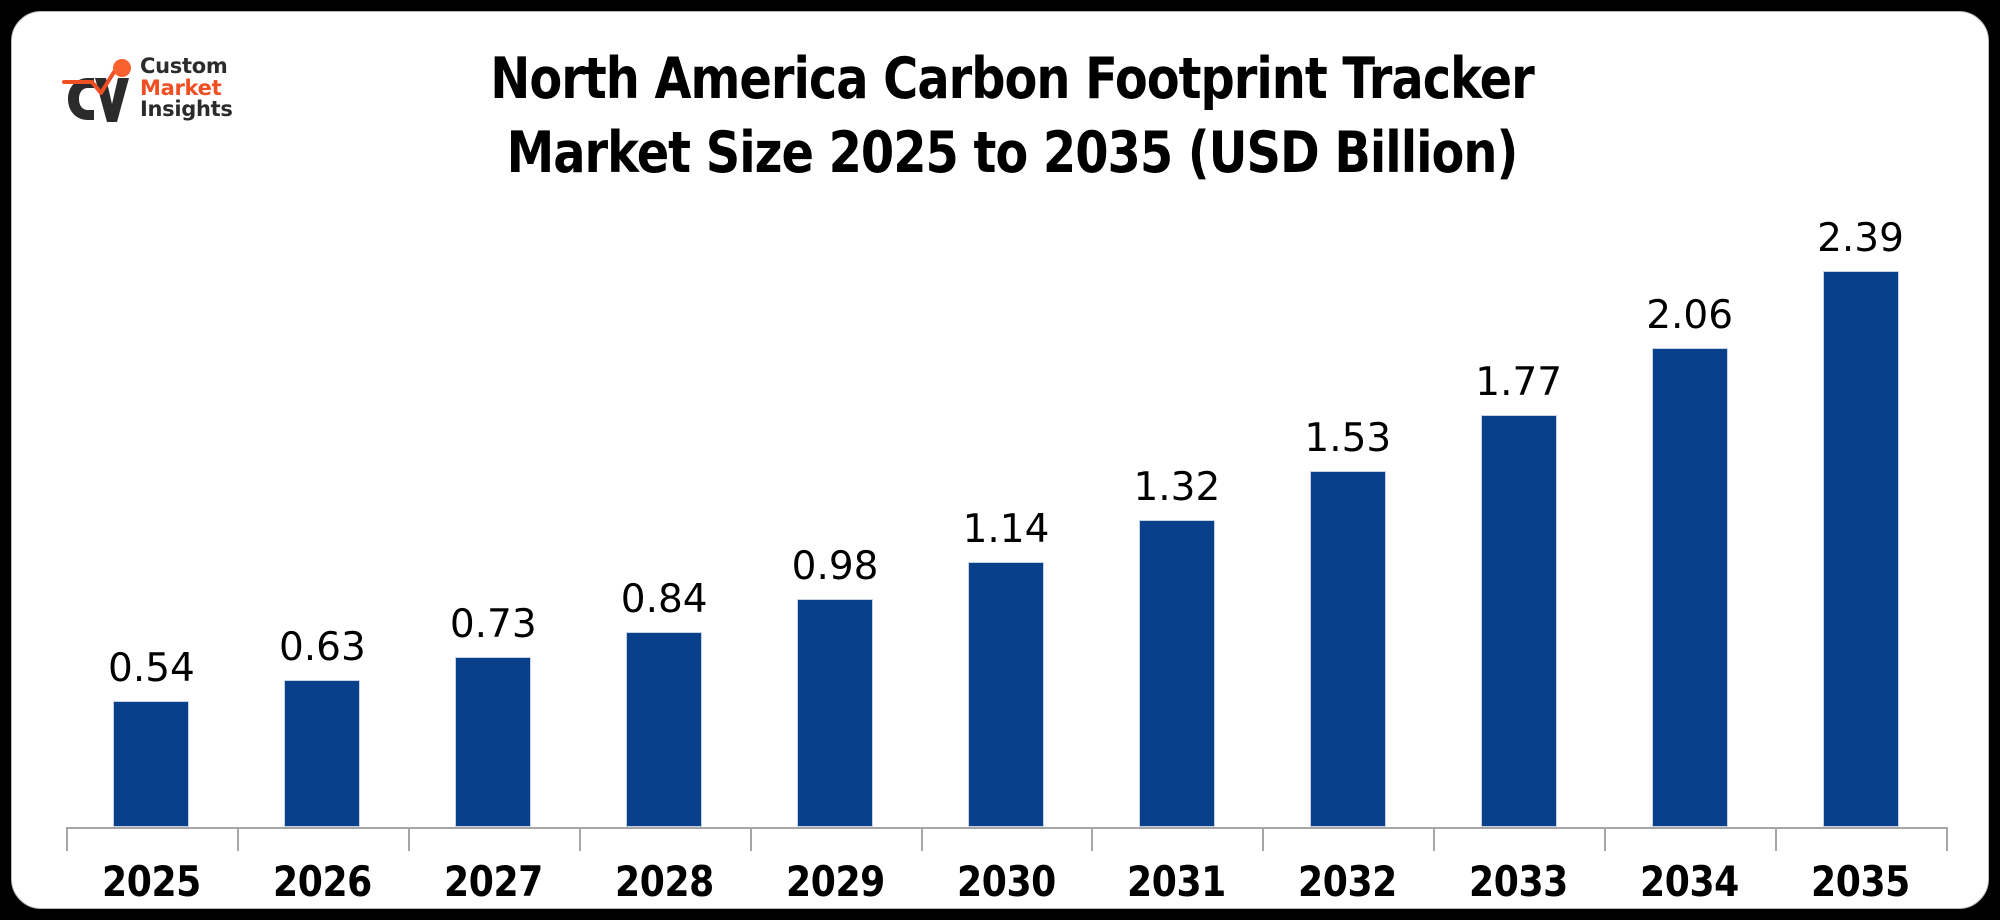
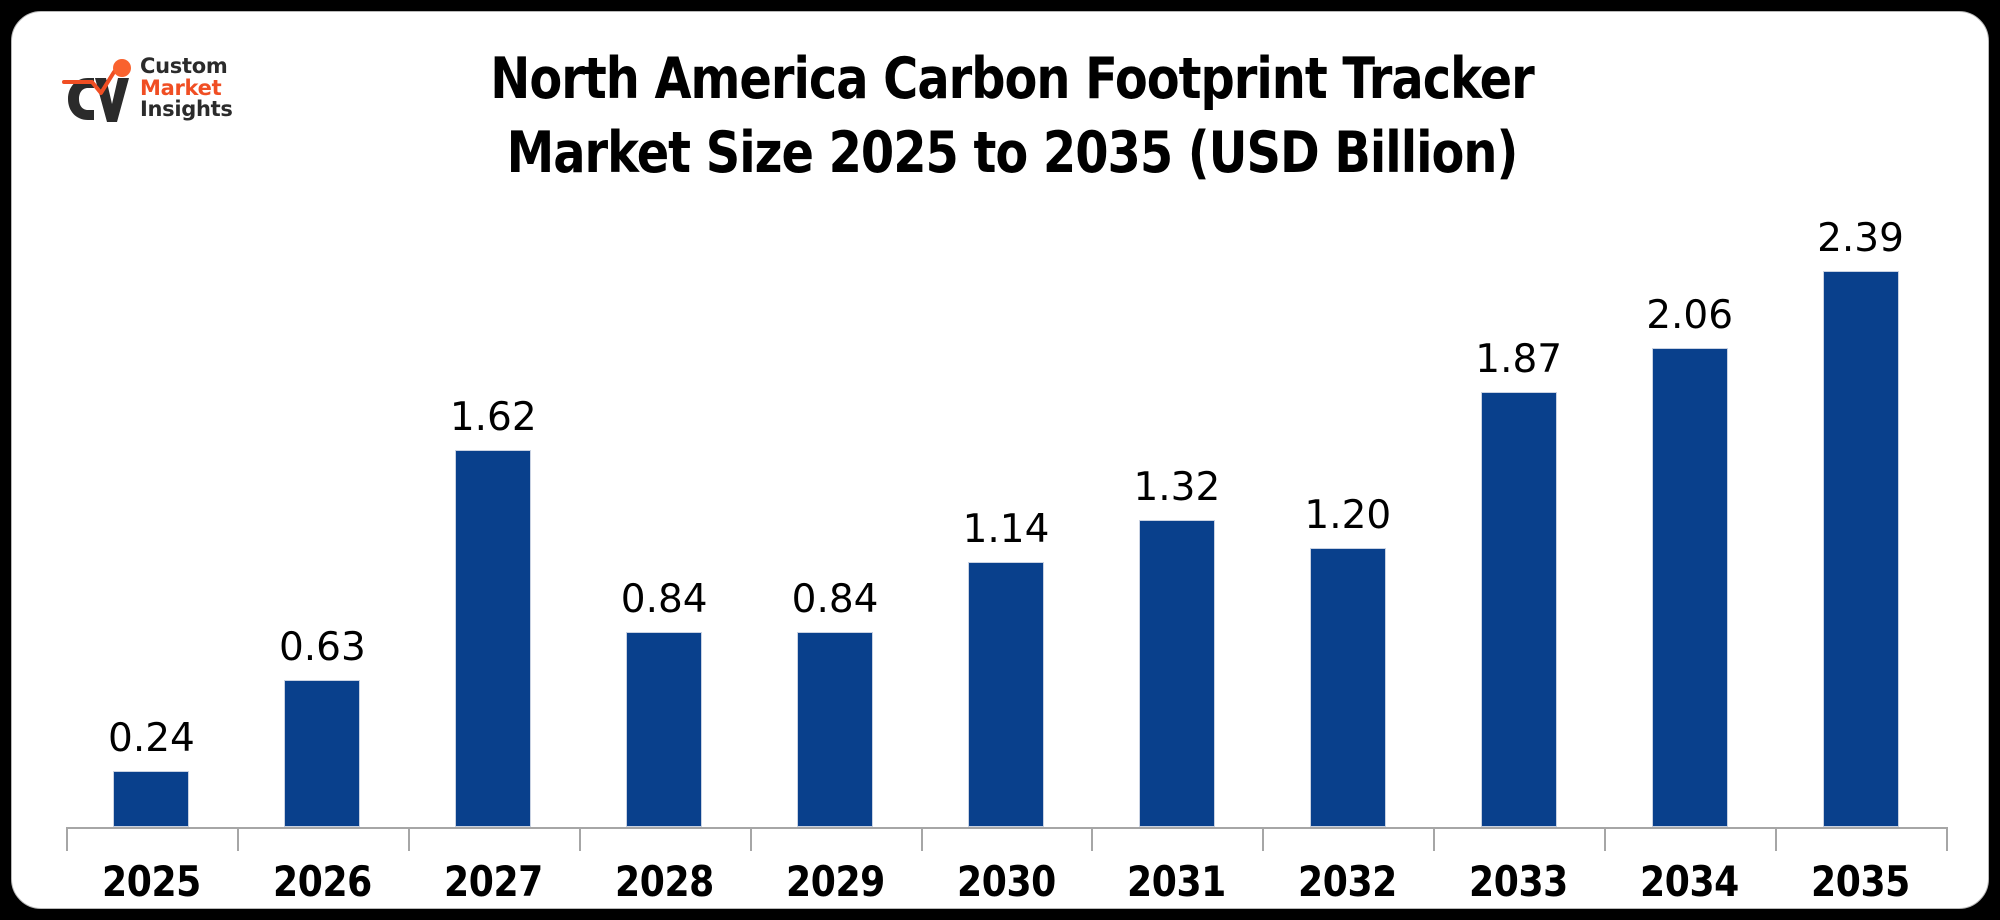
2025: 0.54 -> 0.24
2027: 0.73 -> 1.62
2029: 0.98 -> 0.84
2032: 1.53 -> 1.20
2033: 1.77 -> 1.87
